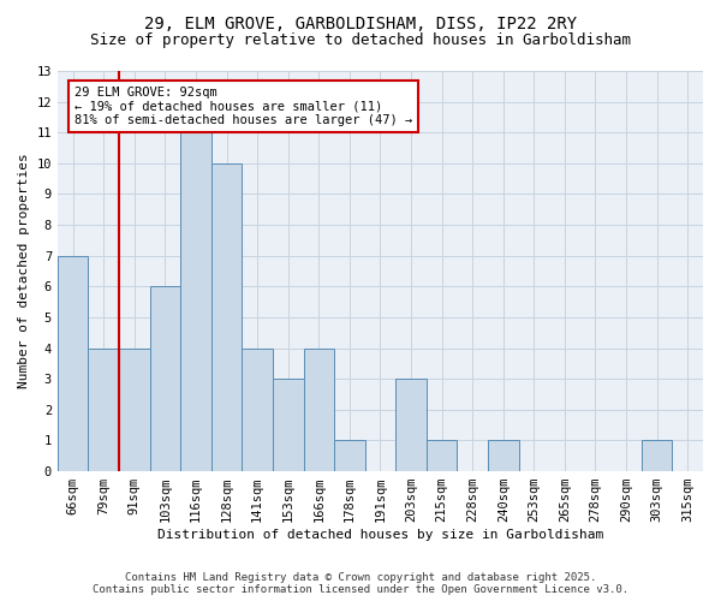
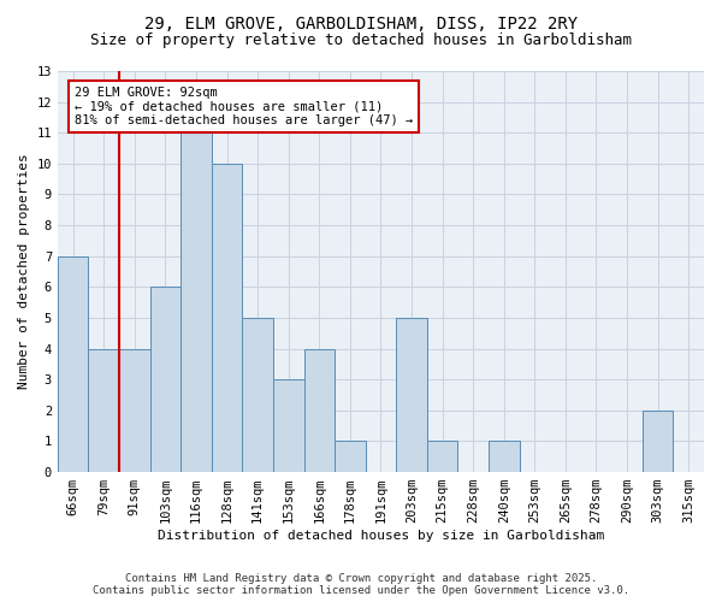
141sqm: 4 -> 5
203sqm: 3 -> 5
303sqm: 1 -> 2
